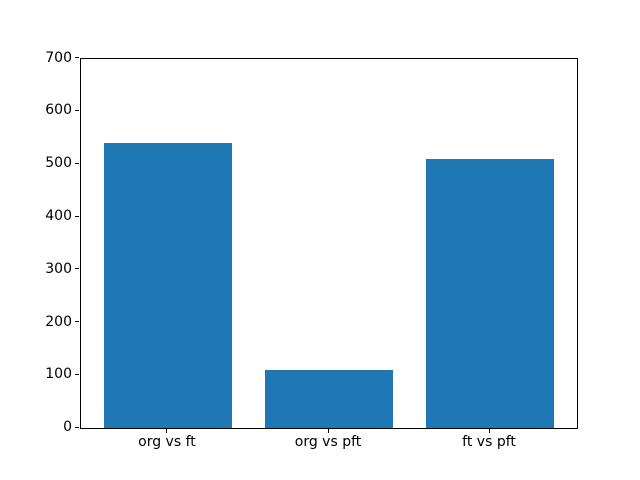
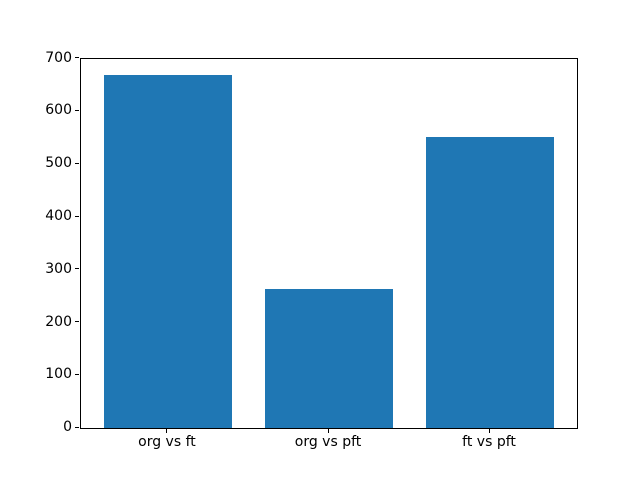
org vs ft: 540 -> 670
org vs pft: 110 -> 260
ft vs pft: 510 -> 550
